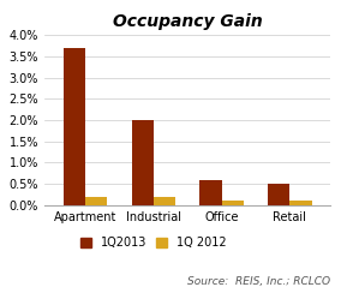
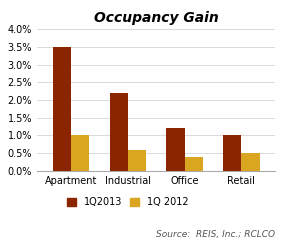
1Q2013/Apartment: 3.7% -> 3.5%
1Q 2012/Apartment: 0.2% -> 1.0%
1Q2013/Industrial: 2.0% -> 2.2%
1Q 2012/Industrial: 0.2% -> 0.6%
1Q2013/Office: 0.6% -> 1.2%
1Q 2012/Office: 0.1% -> 0.4%
1Q2013/Retail: 0.5% -> 1.0%
1Q 2012/Retail: 0.1% -> 0.5%
